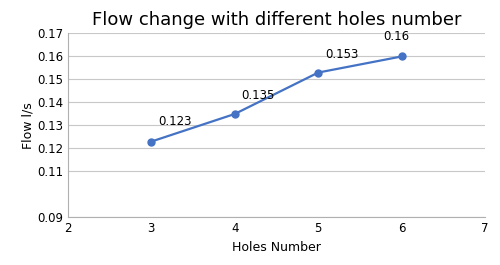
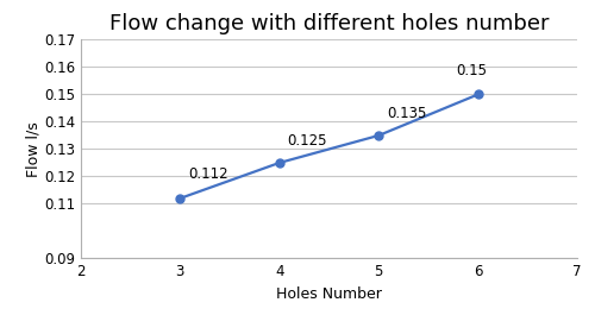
3: 0.123 -> 0.112
4: 0.135 -> 0.125
5: 0.153 -> 0.135
6: 0.16 -> 0.15
